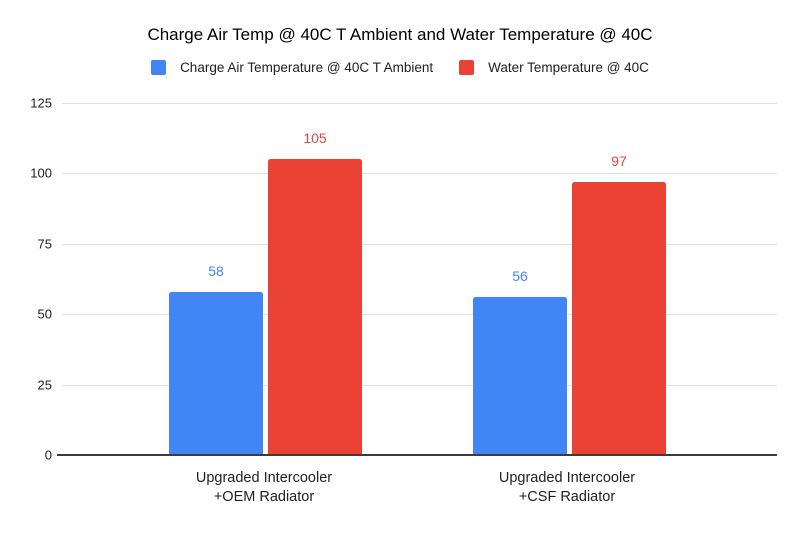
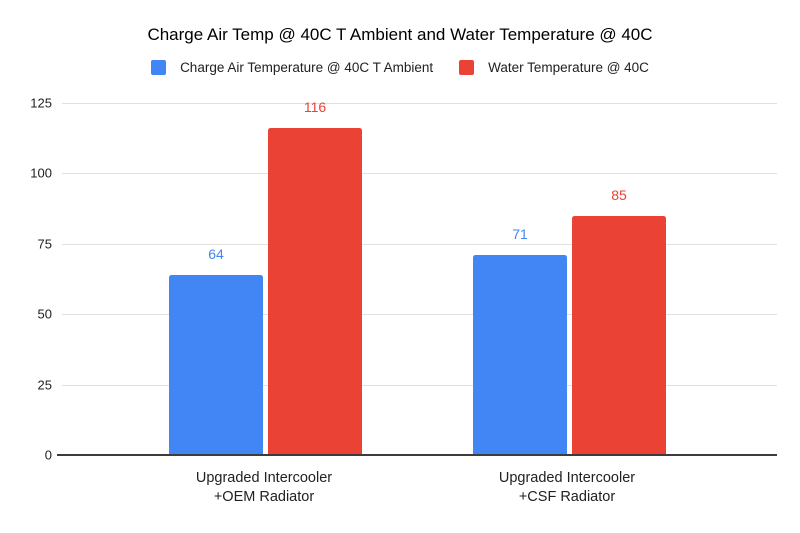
Charge Air Temperature @ 40C T Ambient/Upgraded Intercooler +OEM Radiator: 58 -> 64
Water Temperature @ 40C/Upgraded Intercooler +OEM Radiator: 105 -> 116
Charge Air Temperature @ 40C T Ambient/Upgraded Intercooler +CSF Radiator: 56 -> 71
Water Temperature @ 40C/Upgraded Intercooler +CSF Radiator: 97 -> 85
